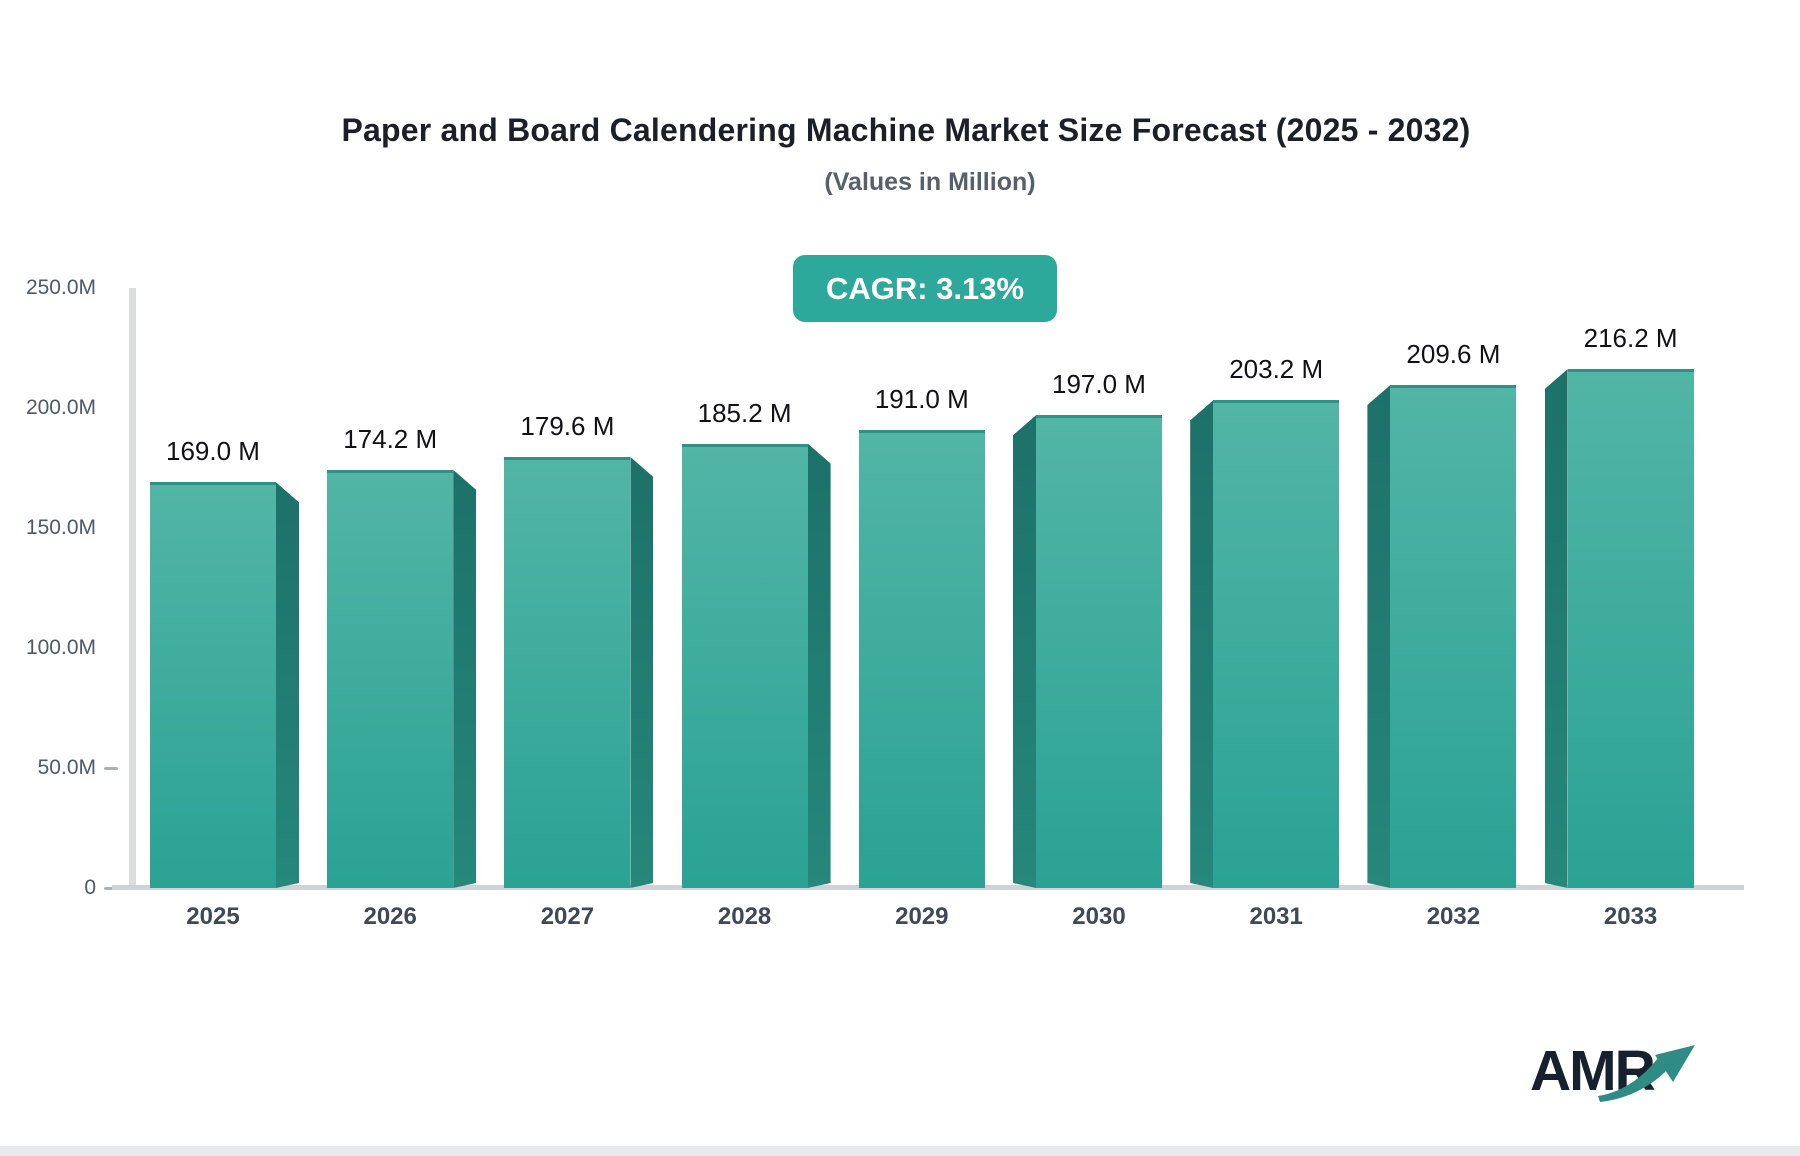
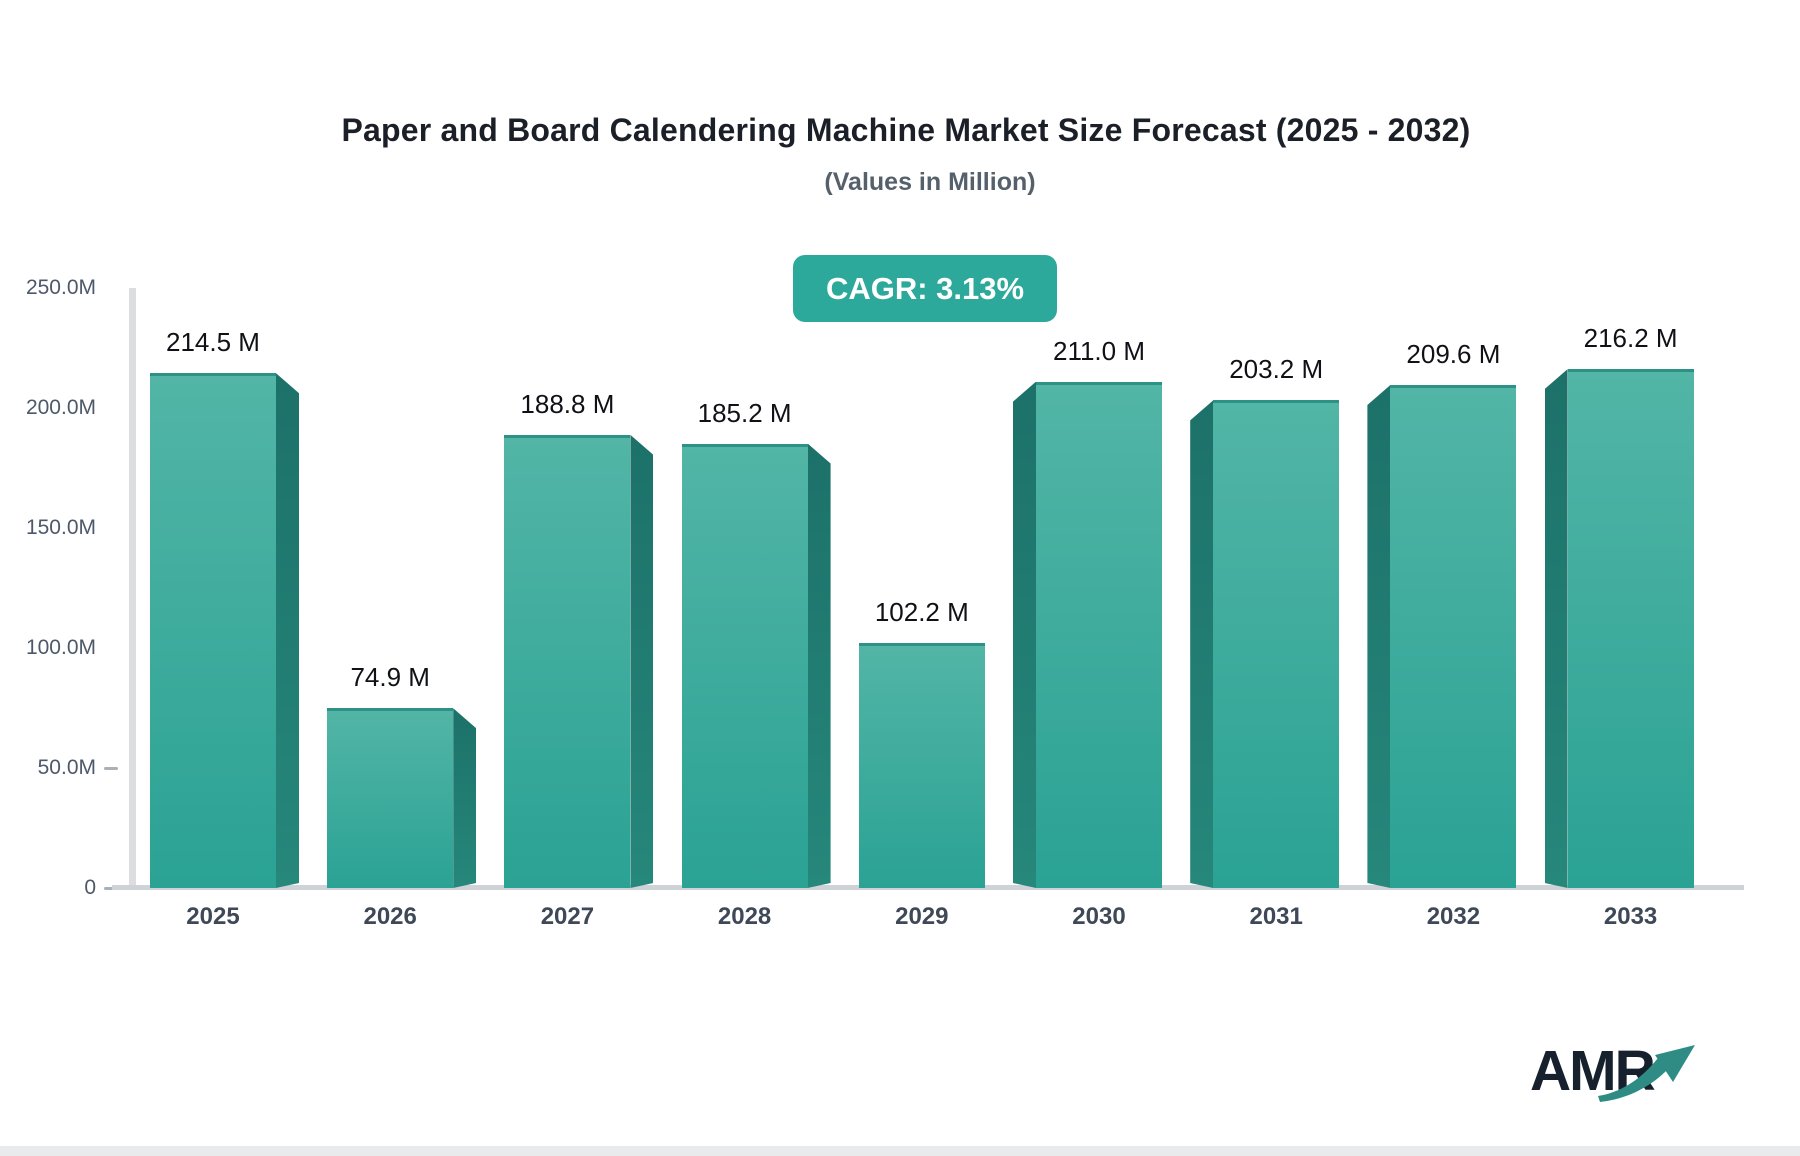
2025: 169.0 -> 214.5
2026: 174.2 -> 74.9
2027: 179.6 -> 188.8
2029: 191.0 -> 102.2
2030: 197.0 -> 211.0
